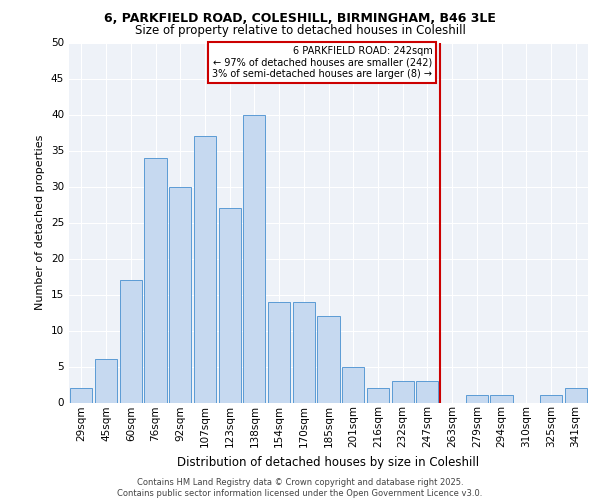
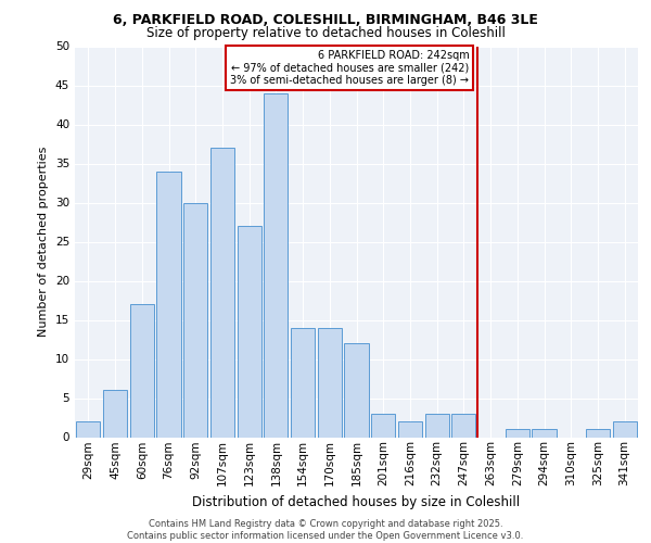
138sqm: 40 -> 44
201sqm: 5 -> 3
